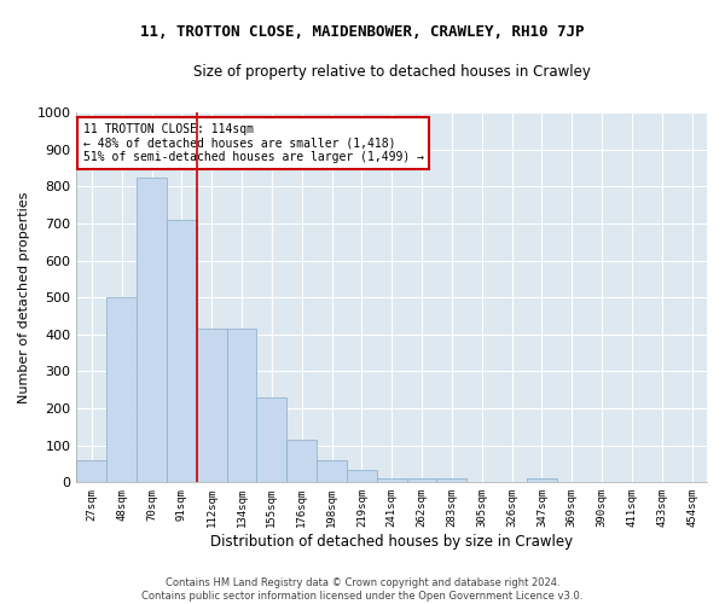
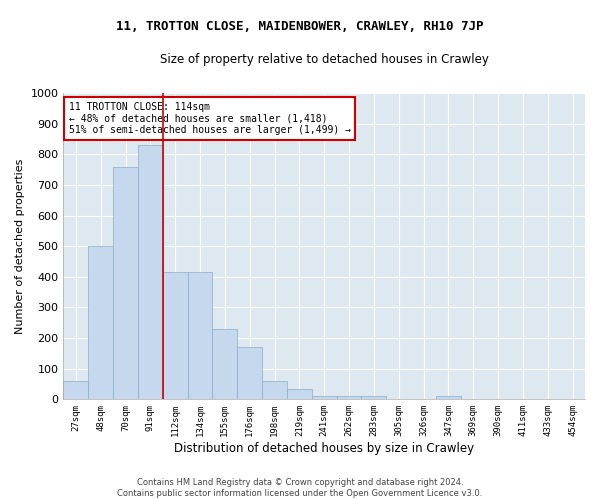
70sqm: 825 -> 760
91sqm: 710 -> 830
176sqm: 115 -> 170
